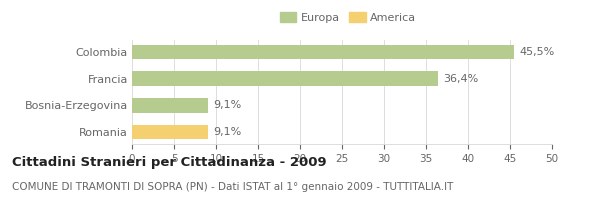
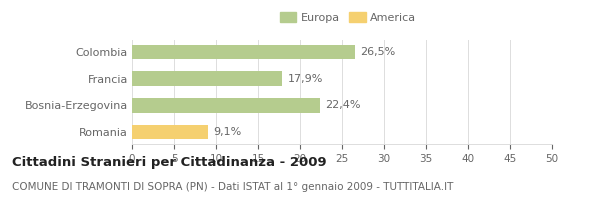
Colombia: 45,5% -> 26,5%
Francia: 36,4% -> 17,9%
Bosnia-Erzegovina: 9,1% -> 22,4%
